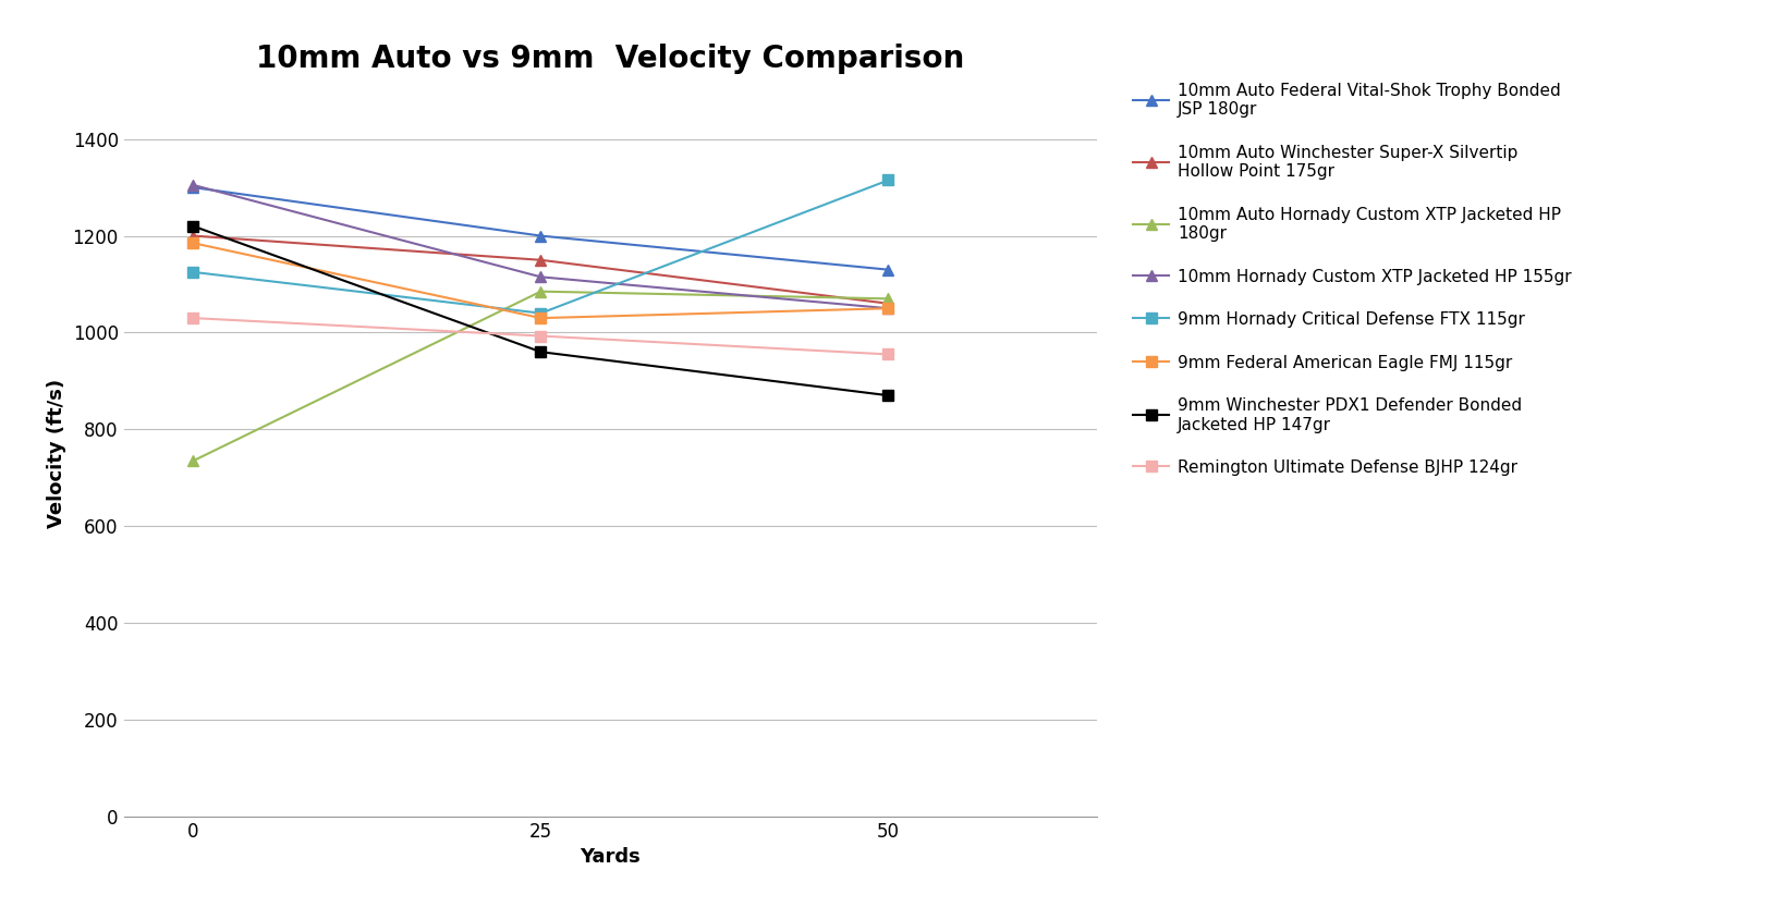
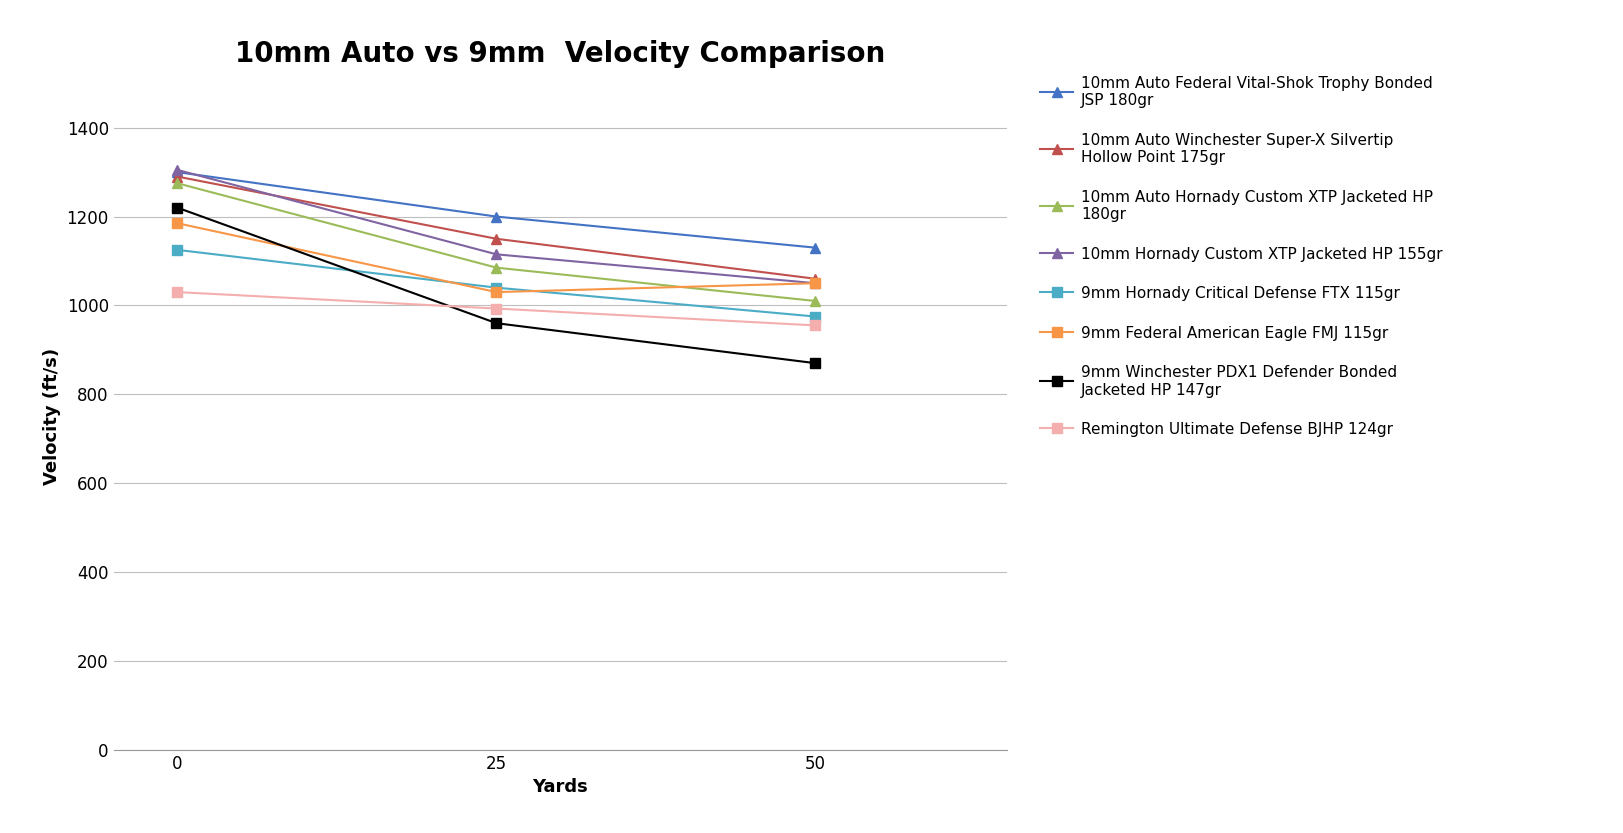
10mm Auto Winchester Super-X Silvertip Hollow Point 175gr/0: 1200 -> 1290
10mm Auto Hornady Custom XTP Jacketed HP 180gr/0: 735 -> 1275
10mm Auto Hornady Custom XTP Jacketed HP 180gr/50: 1070 -> 1010
9mm Hornady Critical Defense FTX 115gr/50: 1315 -> 975
